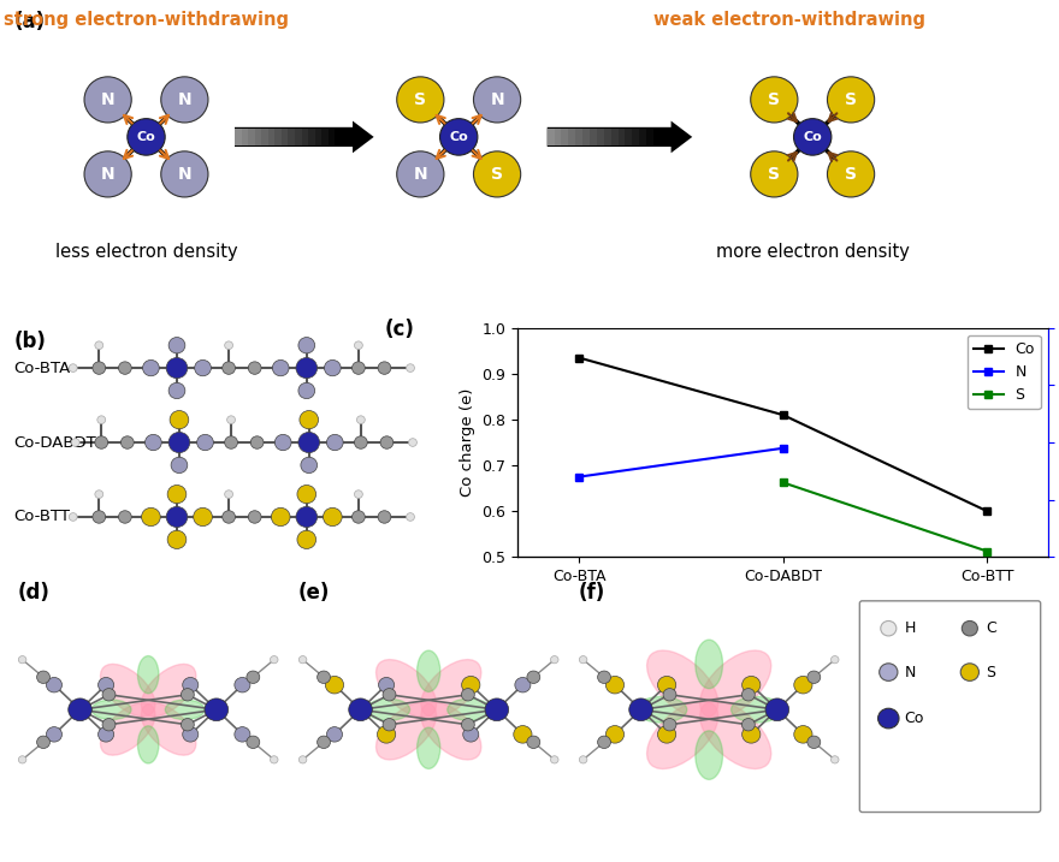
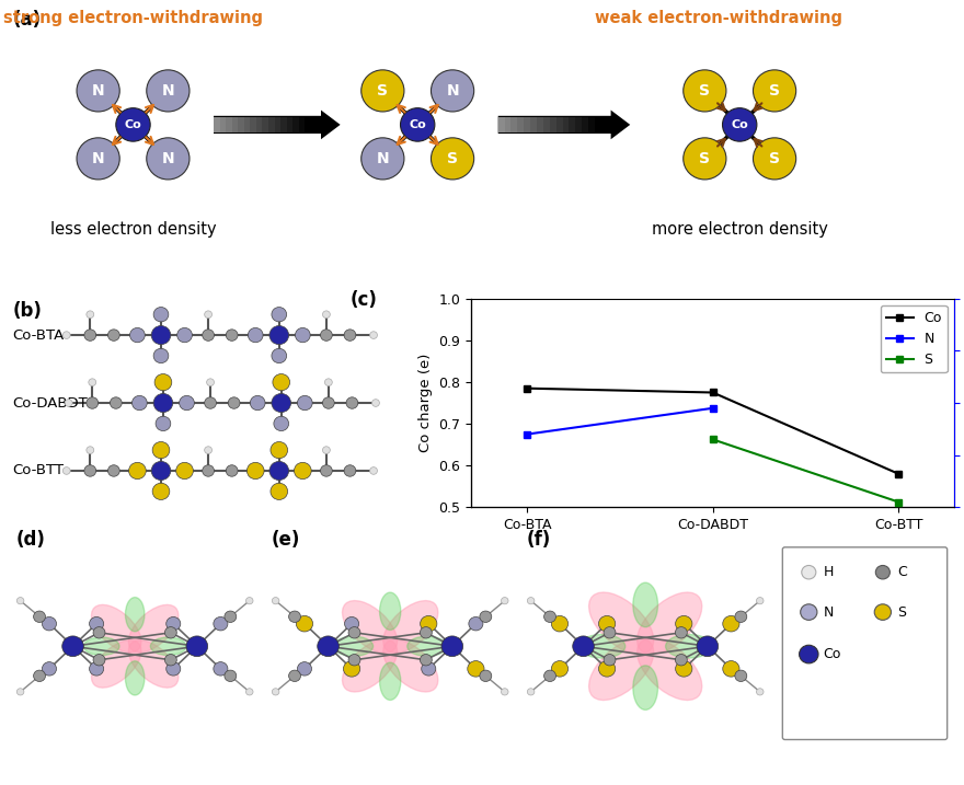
Co-BTA: 0.935 -> 0.785
Co-DABDT: 0.810 -> 0.775
Co-BTT: 0.600 -> 0.580
